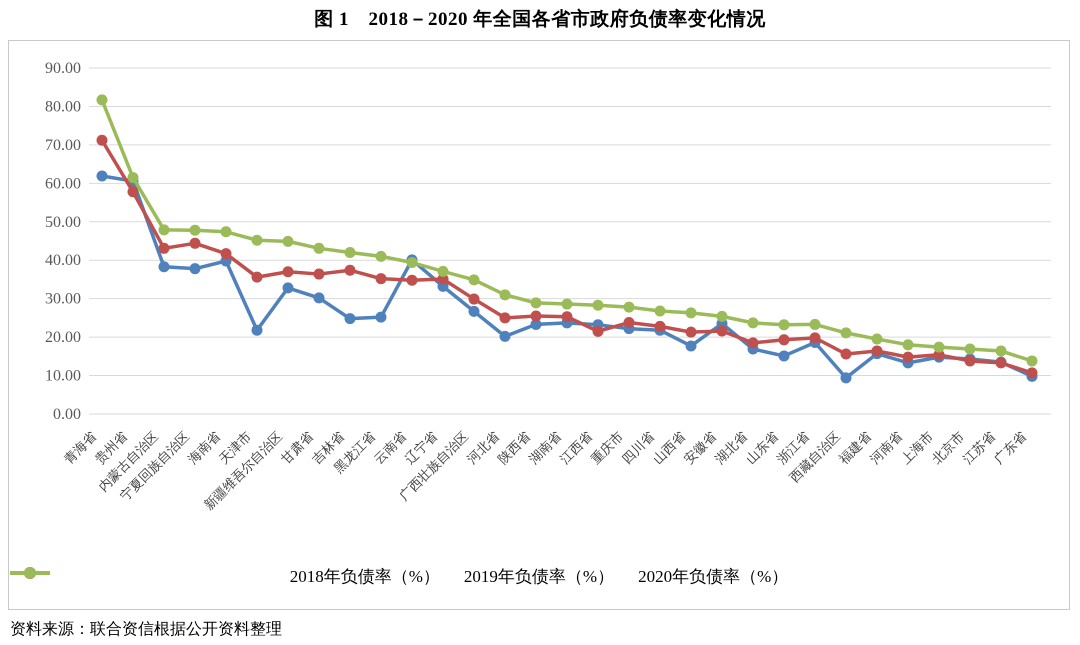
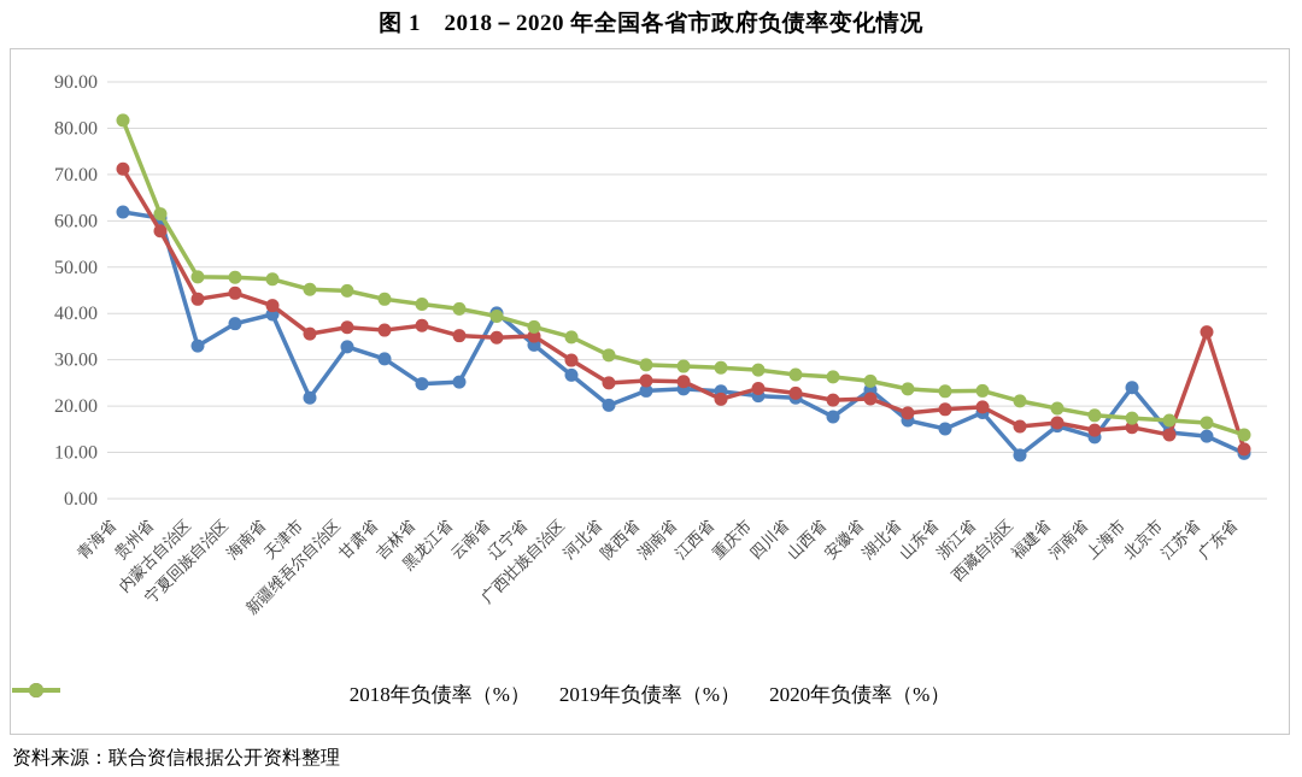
2018年负债率（%）/内蒙古自治区: 38 -> 33
2018年负债率（%）/上海市: 15 -> 24
2019年负债率（%）/江苏省: 13 -> 36
